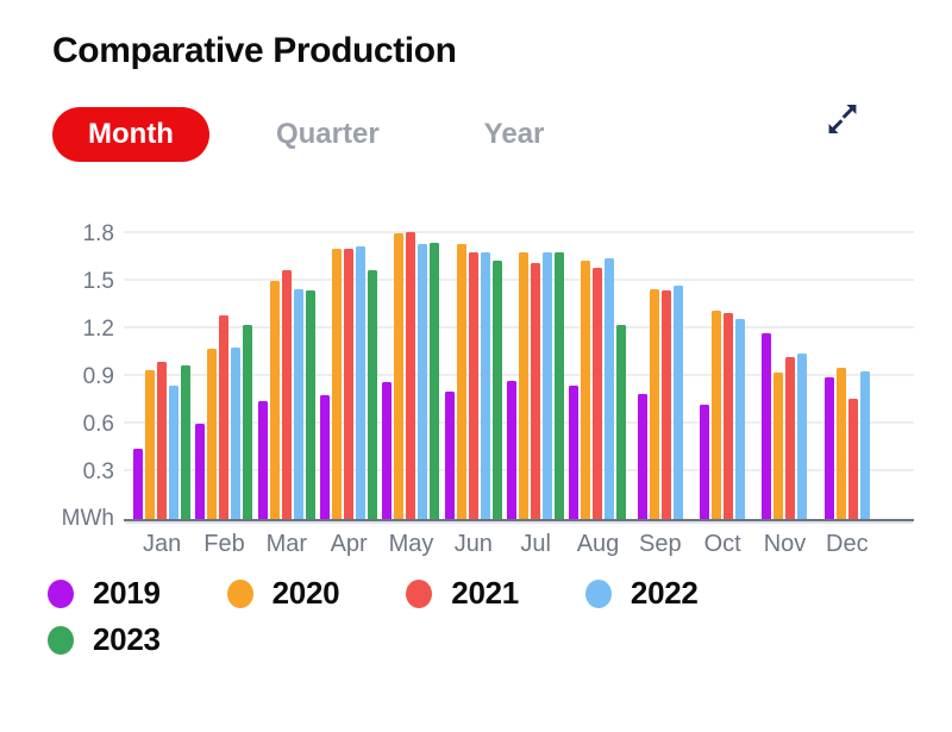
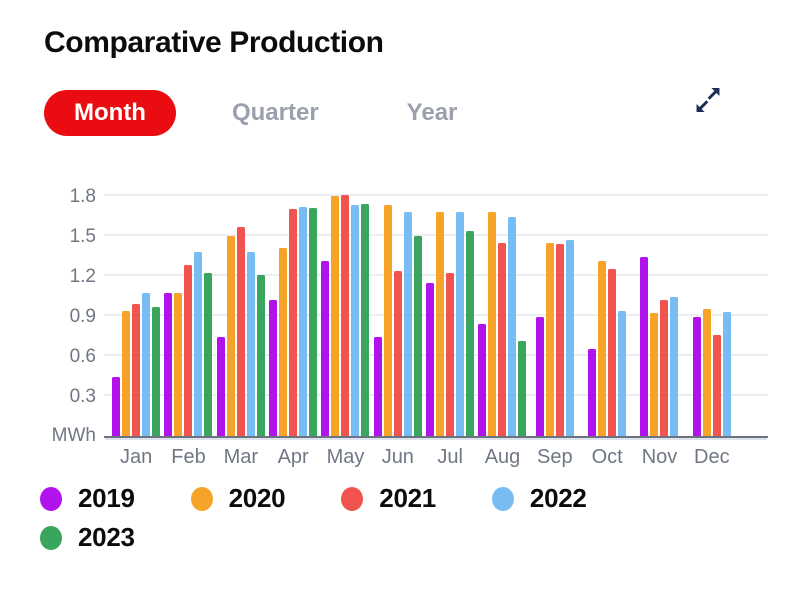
2022/Jan: 0.84 -> 1.07
2019/Feb: 0.60 -> 1.07
2022/Feb: 1.08 -> 1.38
2022/Mar: 1.45 -> 1.38
2023/Mar: 1.44 -> 1.21
2019/Apr: 0.78 -> 1.02
2020/Apr: 1.70 -> 1.41
2023/Apr: 1.57 -> 1.71
2019/May: 0.86 -> 1.31
2019/Jun: 0.80 -> 0.74
2021/Jun: 1.68 -> 1.24
2023/Jun: 1.63 -> 1.50
2019/Jul: 0.87 -> 1.15
2021/Jul: 1.61 -> 1.22
2023/Jul: 1.68 -> 1.54
2020/Aug: 1.63 -> 1.68
2021/Aug: 1.58 -> 1.45
2023/Aug: 1.22 -> 0.71
2019/Sep: 0.79 -> 0.89
2019/Oct: 0.72 -> 0.65
2021/Oct: 1.30 -> 1.25
2022/Oct: 1.26 -> 0.94
2019/Nov: 1.17 -> 1.34
